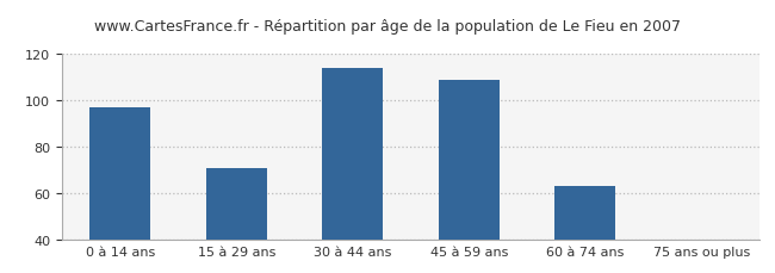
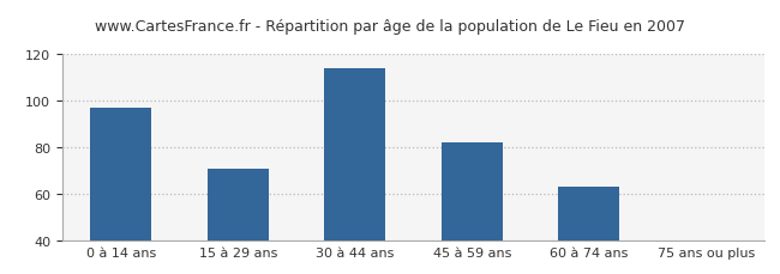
45 à 59 ans: 109 -> 82
